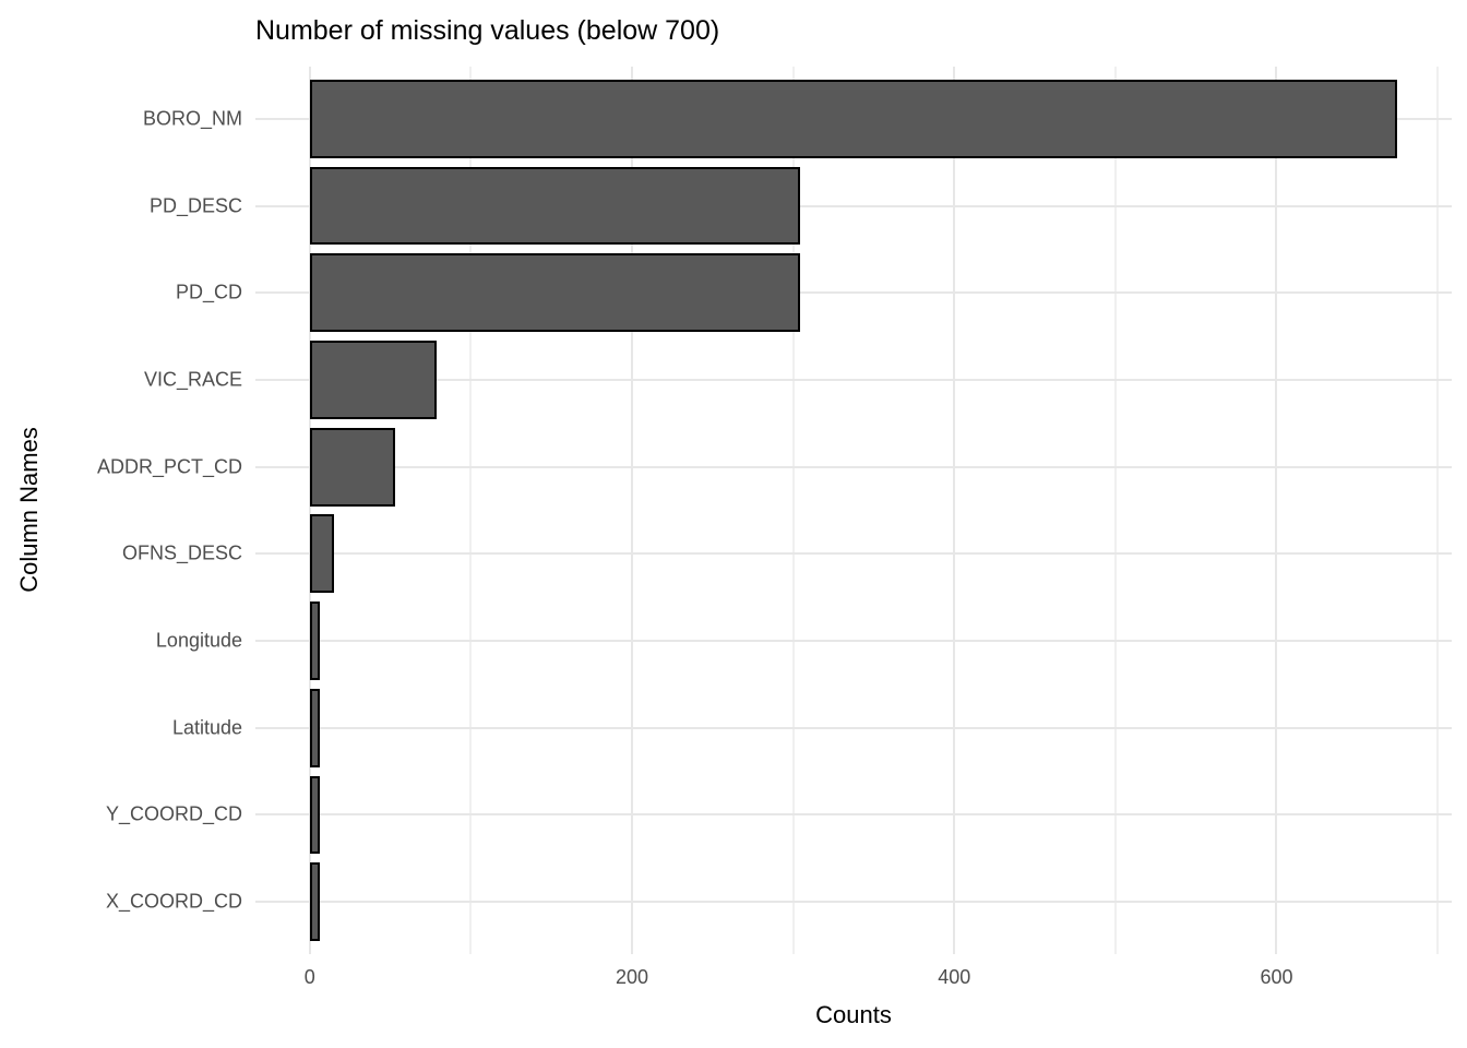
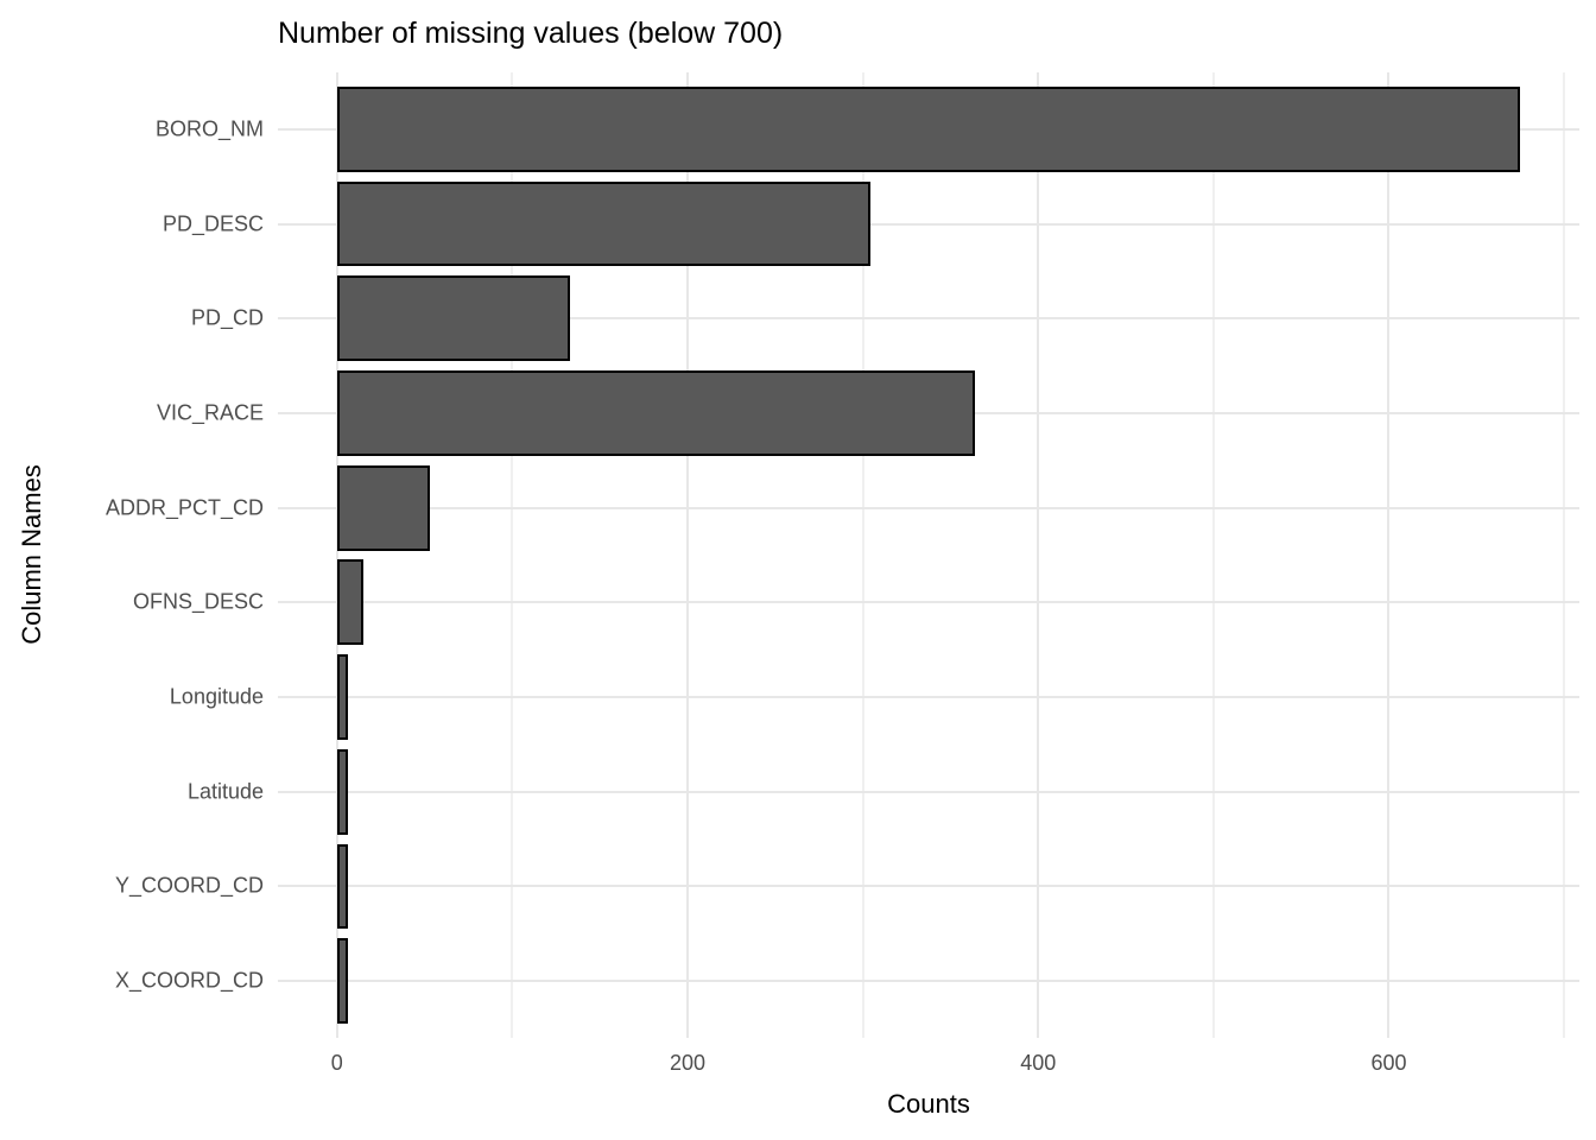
PD_CD: 304 -> 133
VIC_RACE: 79 -> 364
